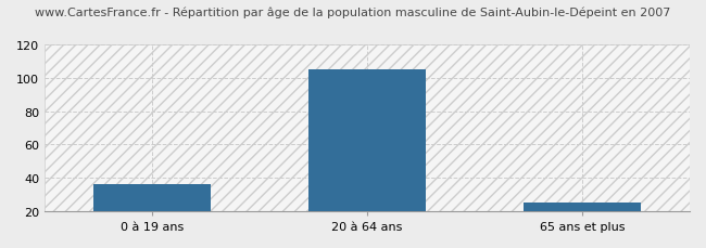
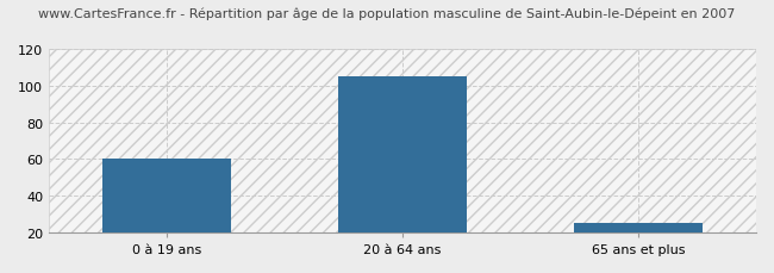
0 à 19 ans: 36 -> 60
